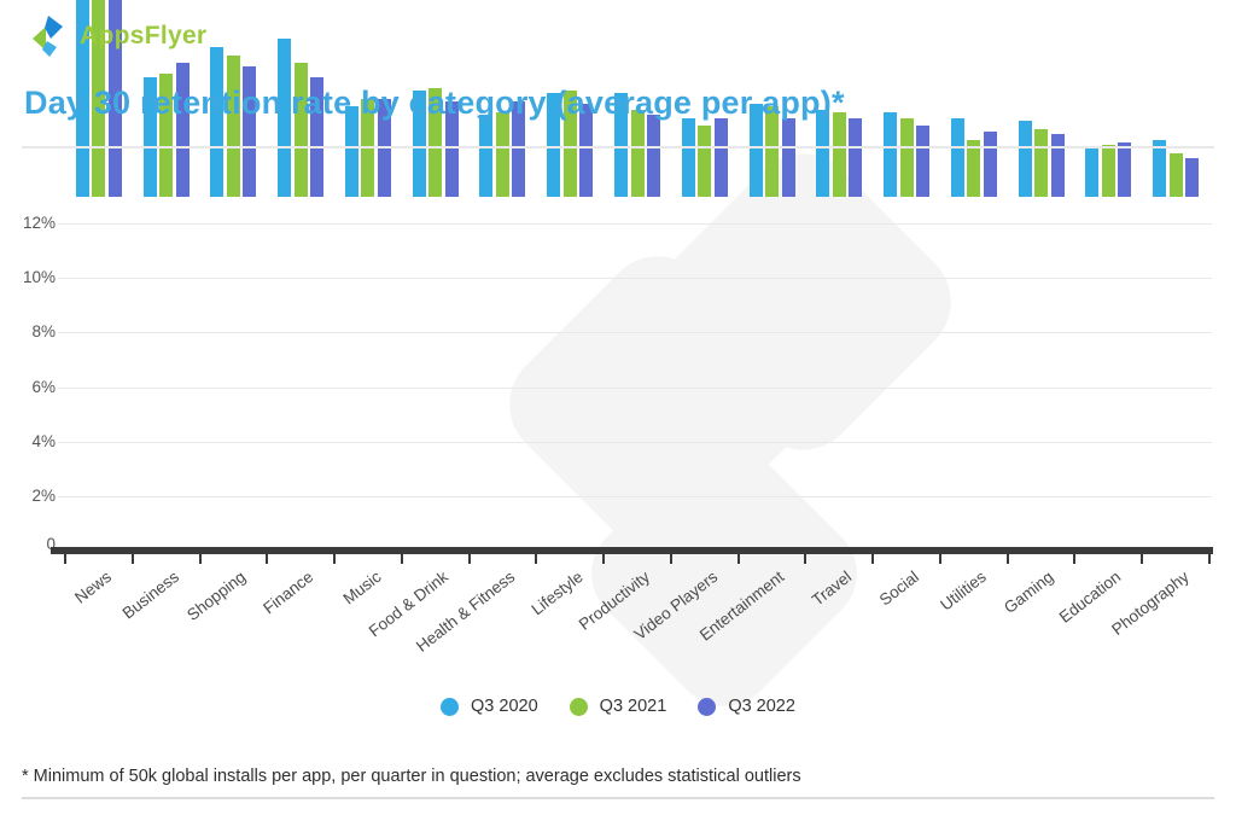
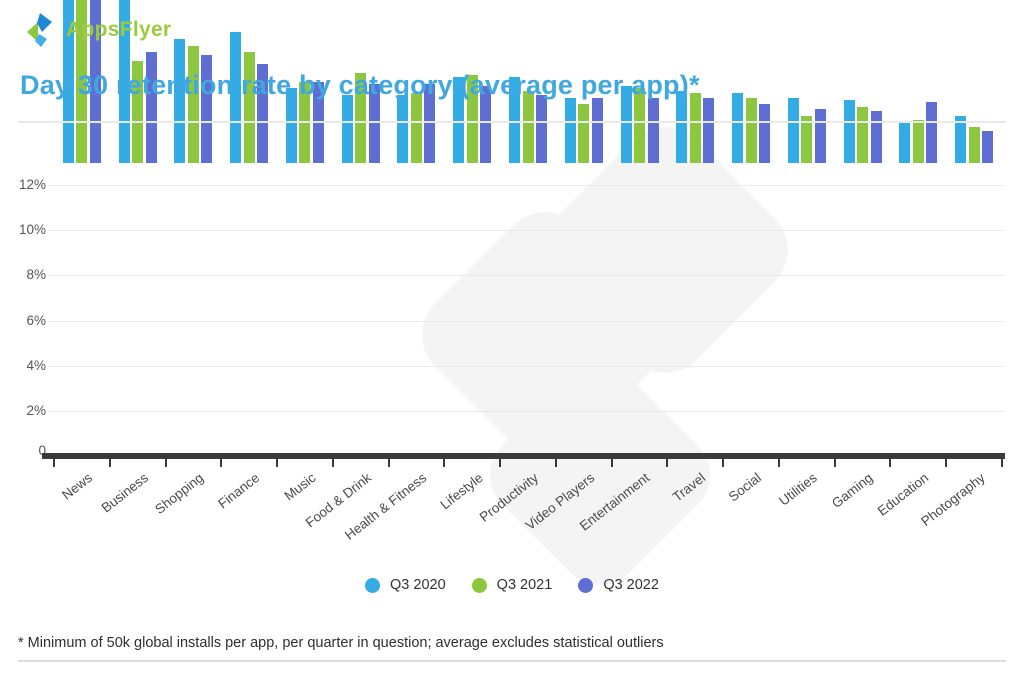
Q3 2020/Business: 4.4% -> 8.0%
Q3 2020/Food & Drink: 3.9% -> 3.0%
Q3 2022/Education: 2.0% -> 2.7%
